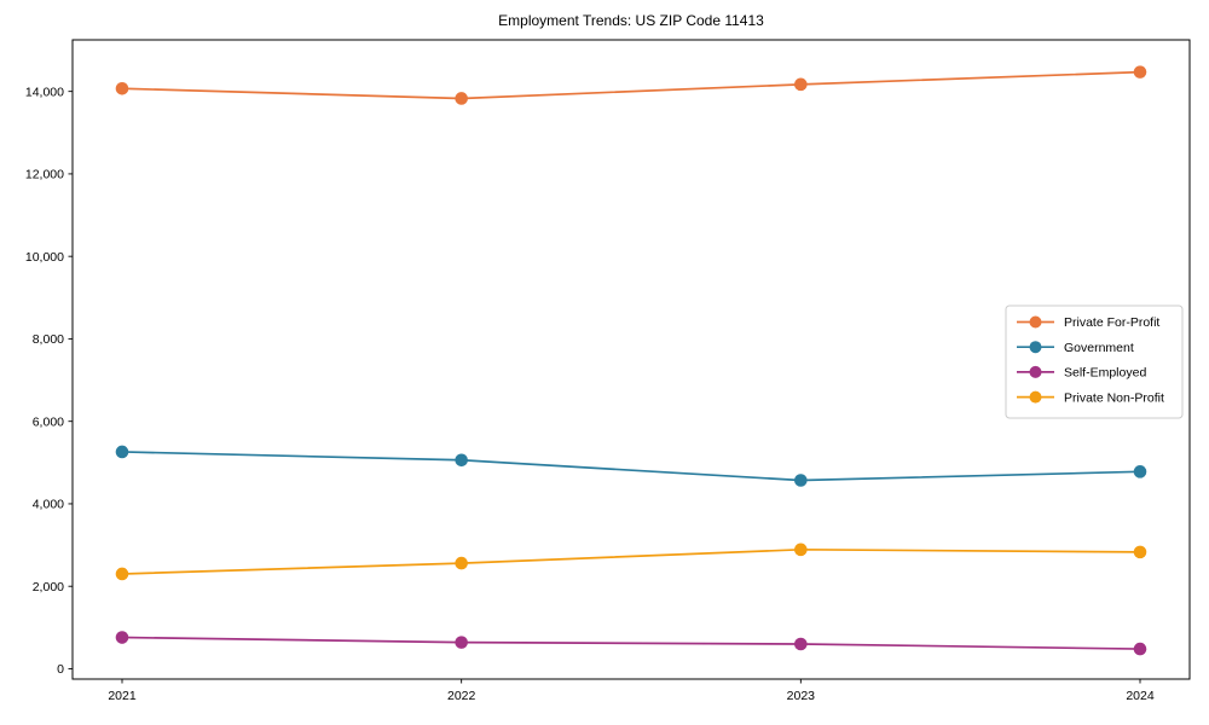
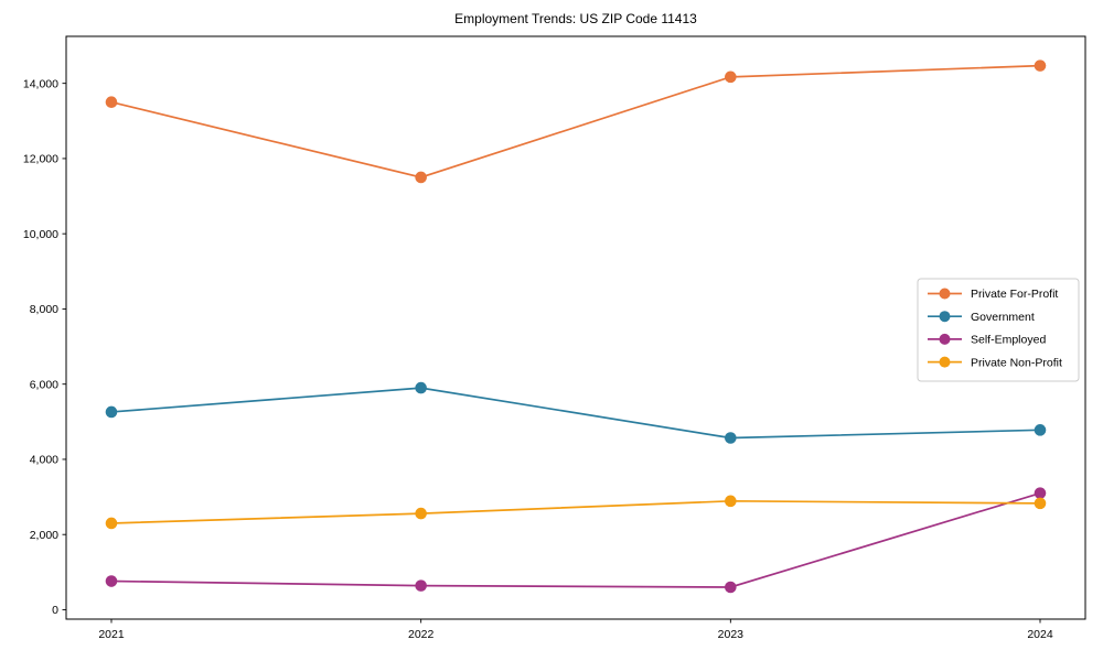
Private For-Profit/2021: 14100 -> 13500
Private For-Profit/2022: 13800 -> 11500
Government/2022: 5100 -> 5900
Self-Employed/2024: 500 -> 3100
